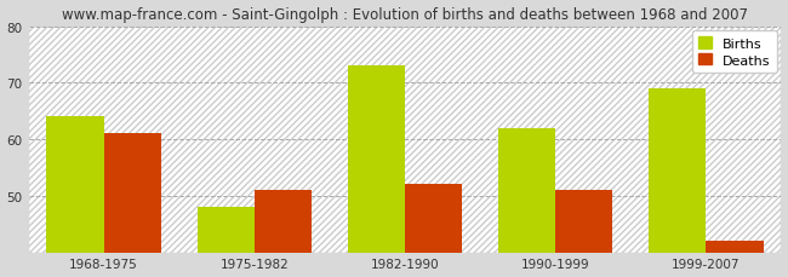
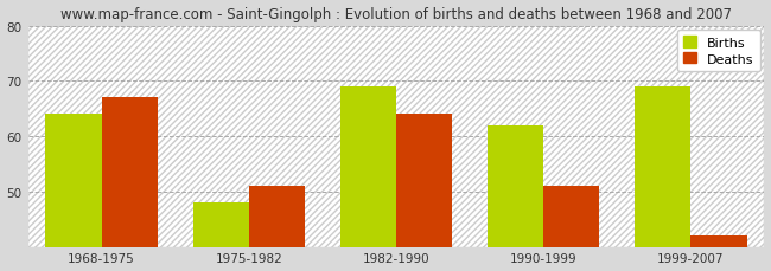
Deaths/1968-1975: 61 -> 67
Births/1982-1990: 73 -> 69
Deaths/1982-1990: 52 -> 64
